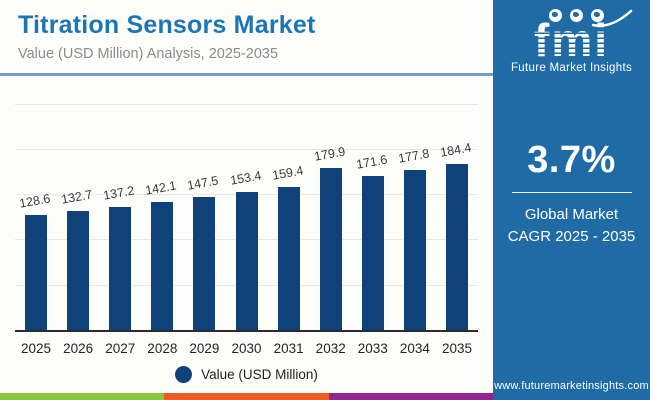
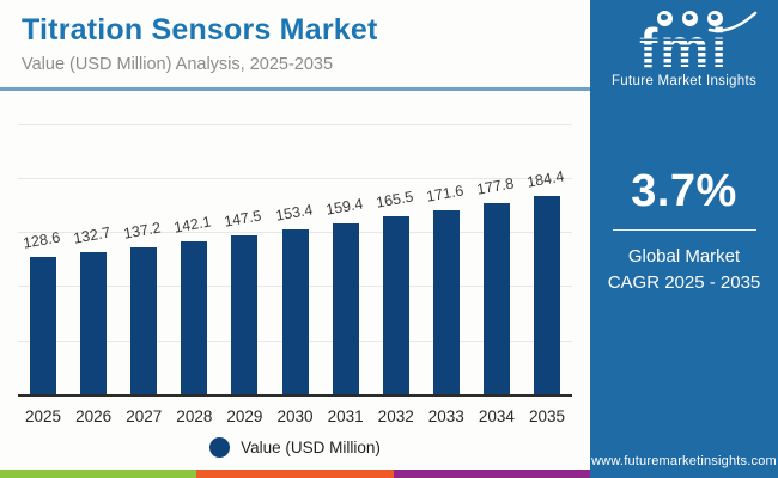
2032: 179.9 -> 165.5
